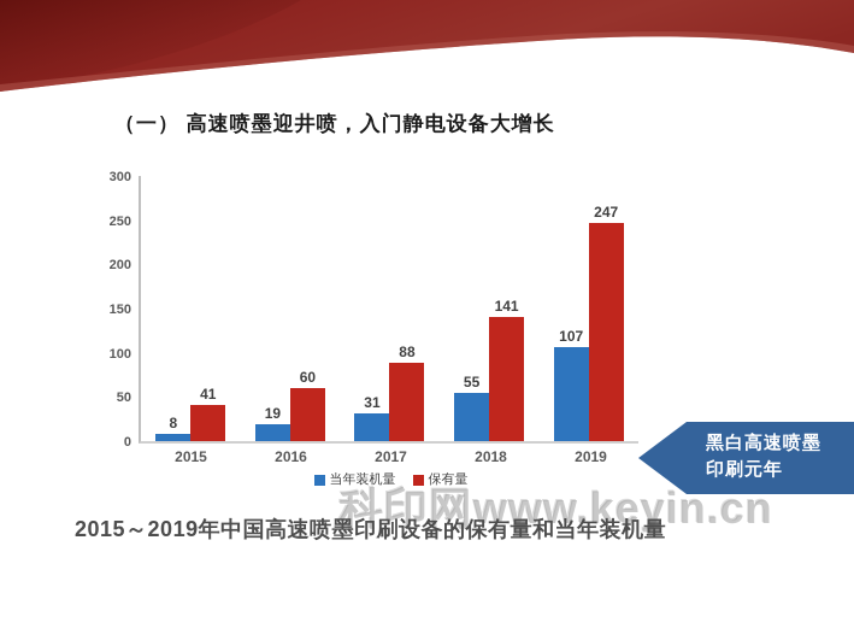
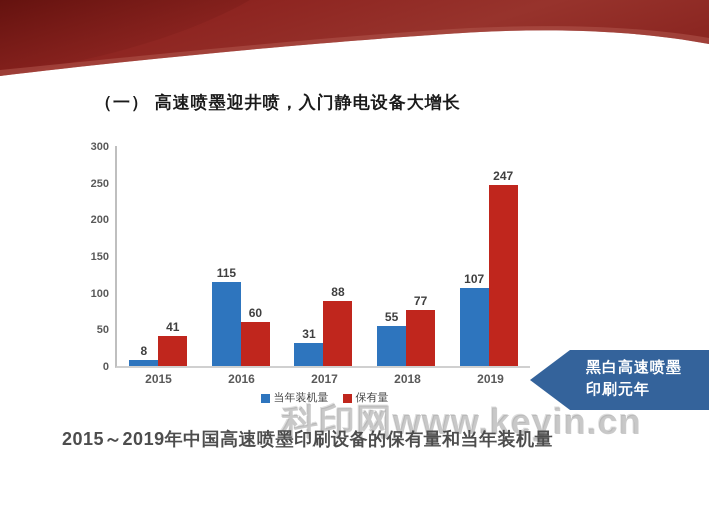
当年装机量/2016: 19 -> 115
保有量/2018: 141 -> 77
